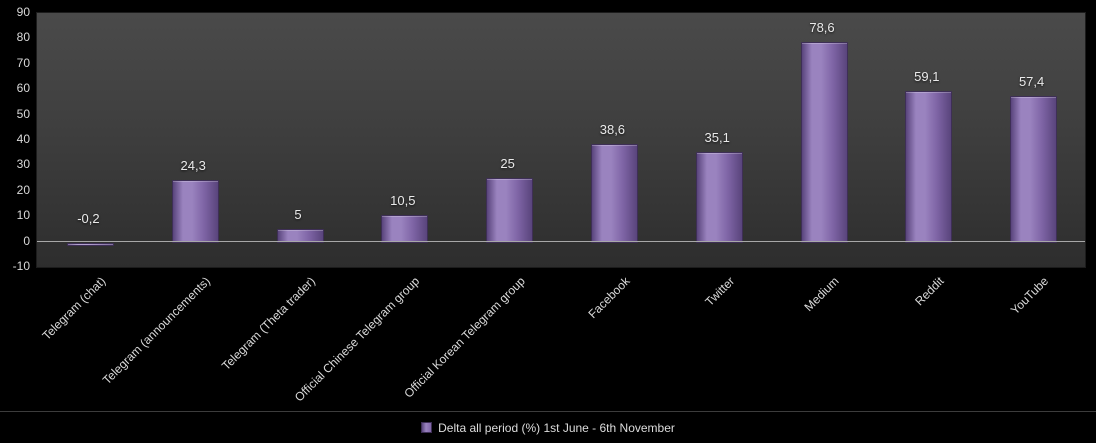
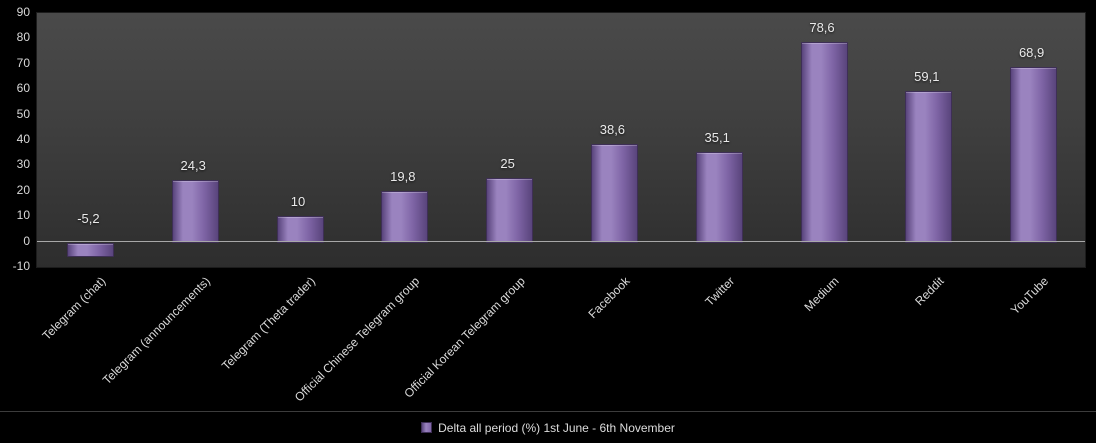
Telegram (chat): -0,2 -> -5,2
Telegram (Theta trader): 5 -> 10
Official Chinese Telegram group: 10,5 -> 19,8
YouTube: 57,4 -> 68,9
